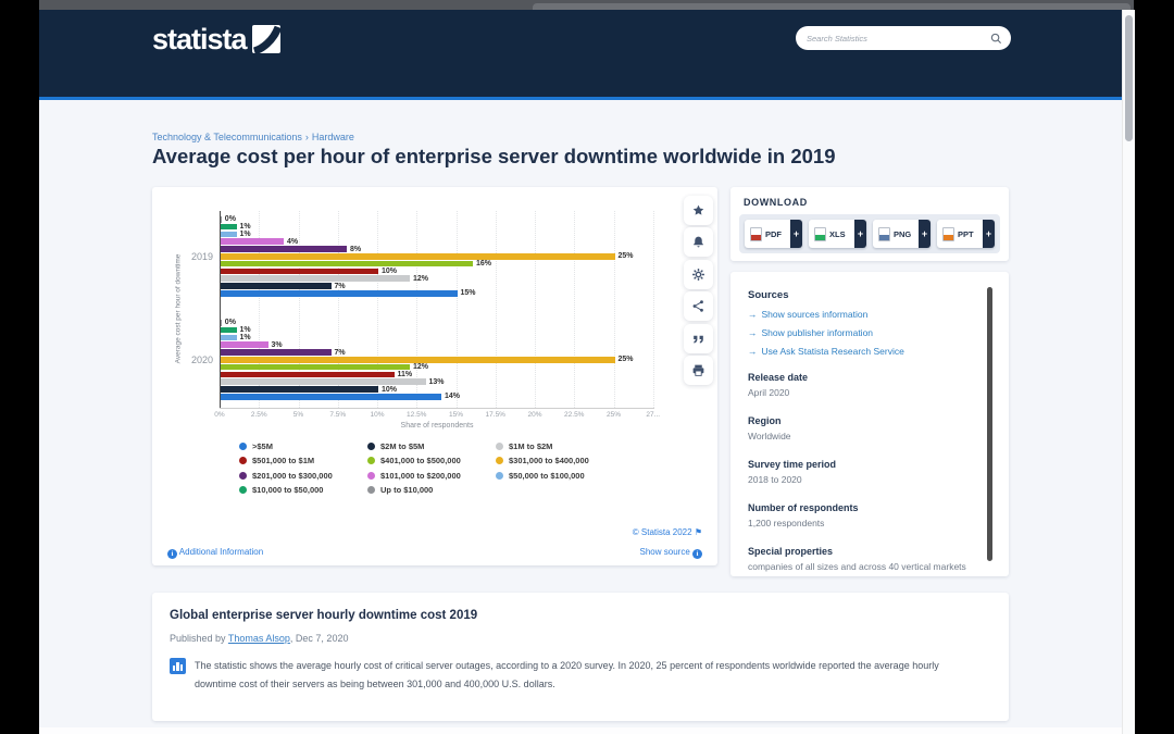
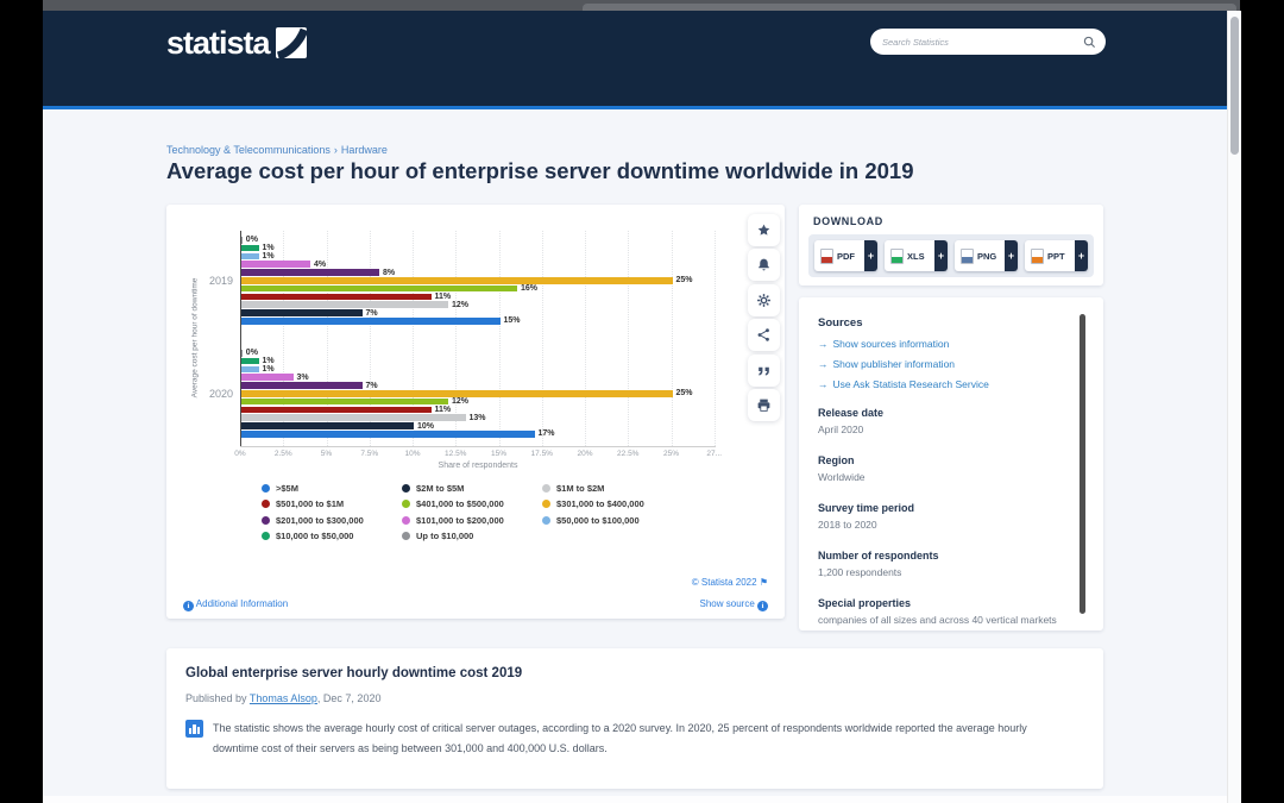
$501,000 to $1M/2019: 10% -> 11%
>$5M/2020: 14% -> 17%
